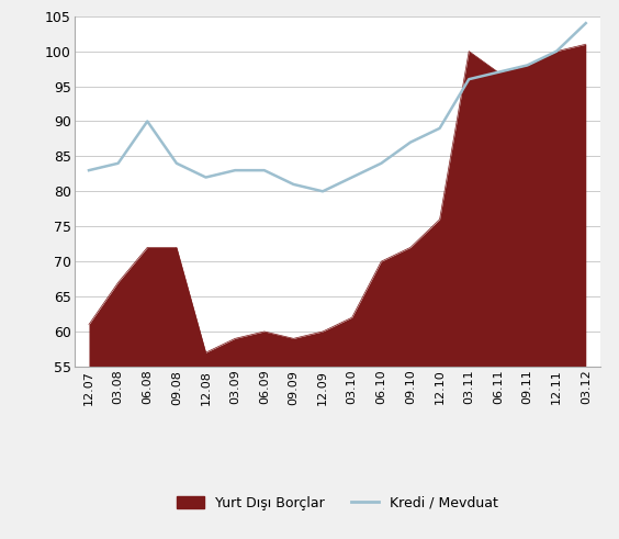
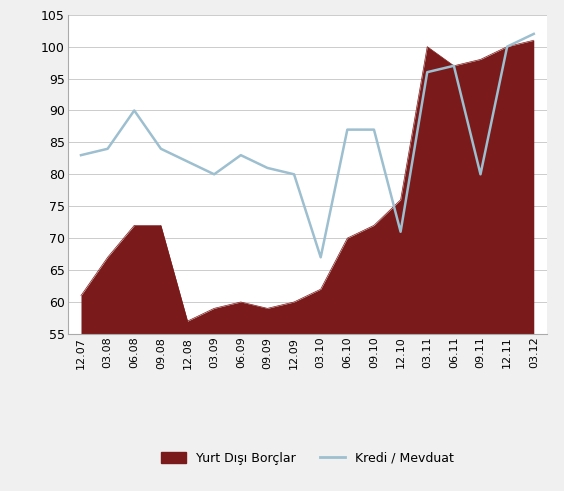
Kredi / Mevduat/03.09: 83 -> 80
Kredi / Mevduat/03.10: 82 -> 67
Kredi / Mevduat/06.10: 84 -> 87
Kredi / Mevduat/12.10: 89 -> 71
Kredi / Mevduat/09.11: 98 -> 80
Kredi / Mevduat/03.12: 104 -> 102
